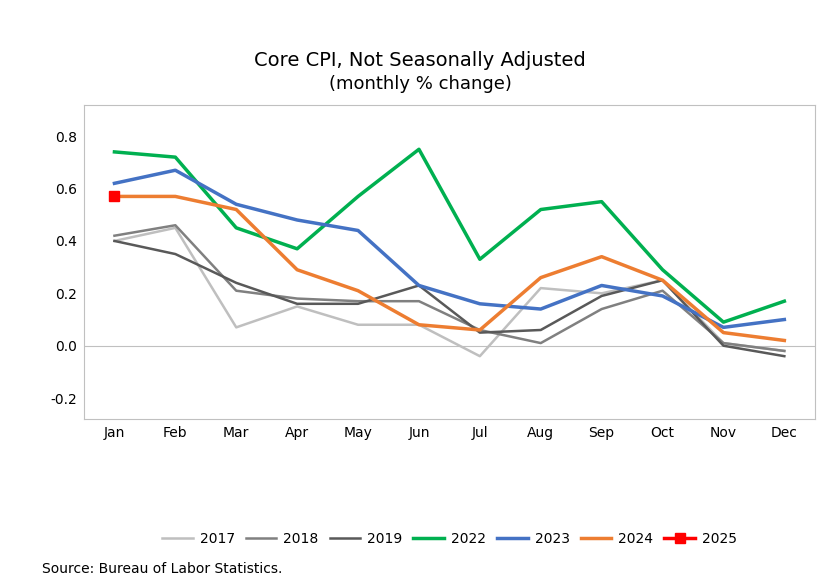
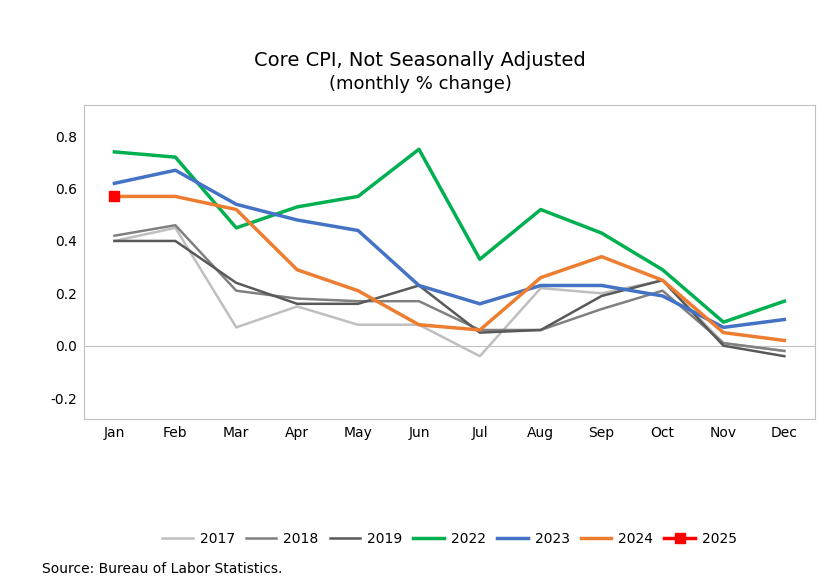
2019/Feb: 0.35 -> 0.40
2022/Apr: 0.37 -> 0.53
2018/Aug: 0.01 -> 0.06
2023/Aug: 0.14 -> 0.23
2022/Sep: 0.55 -> 0.43
